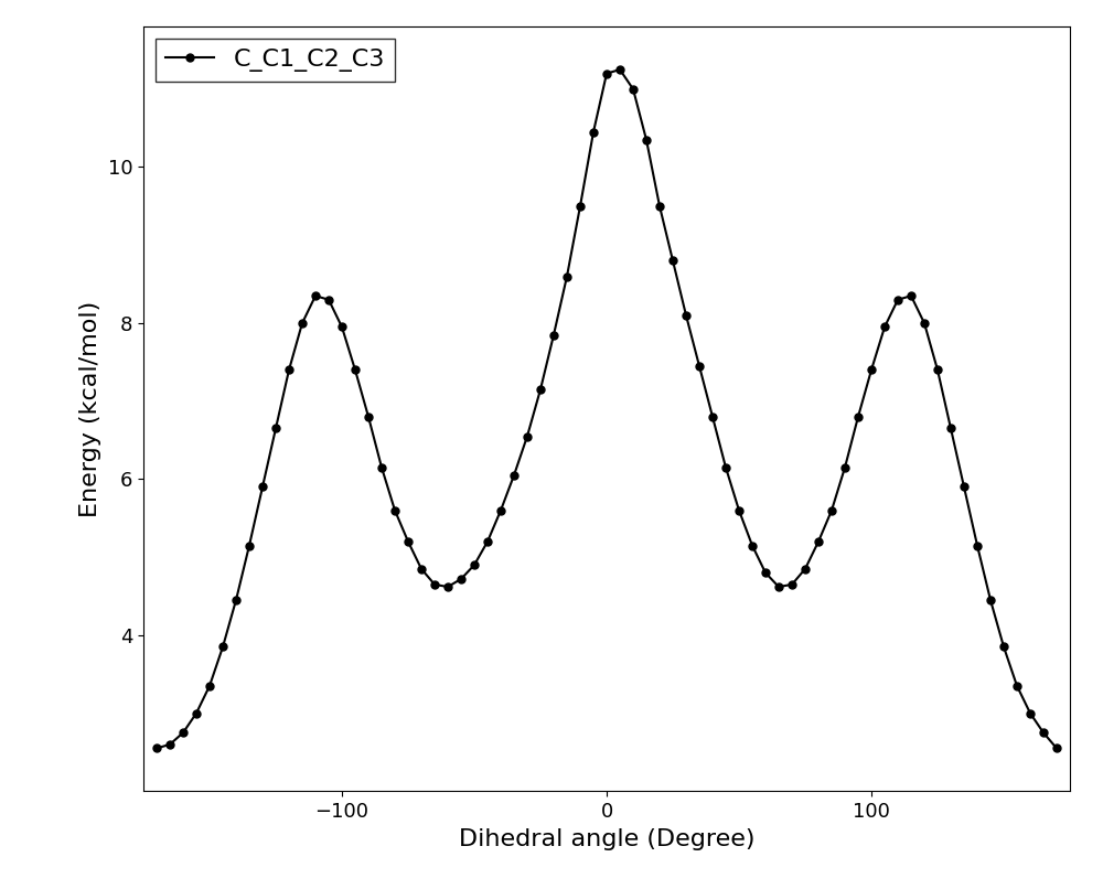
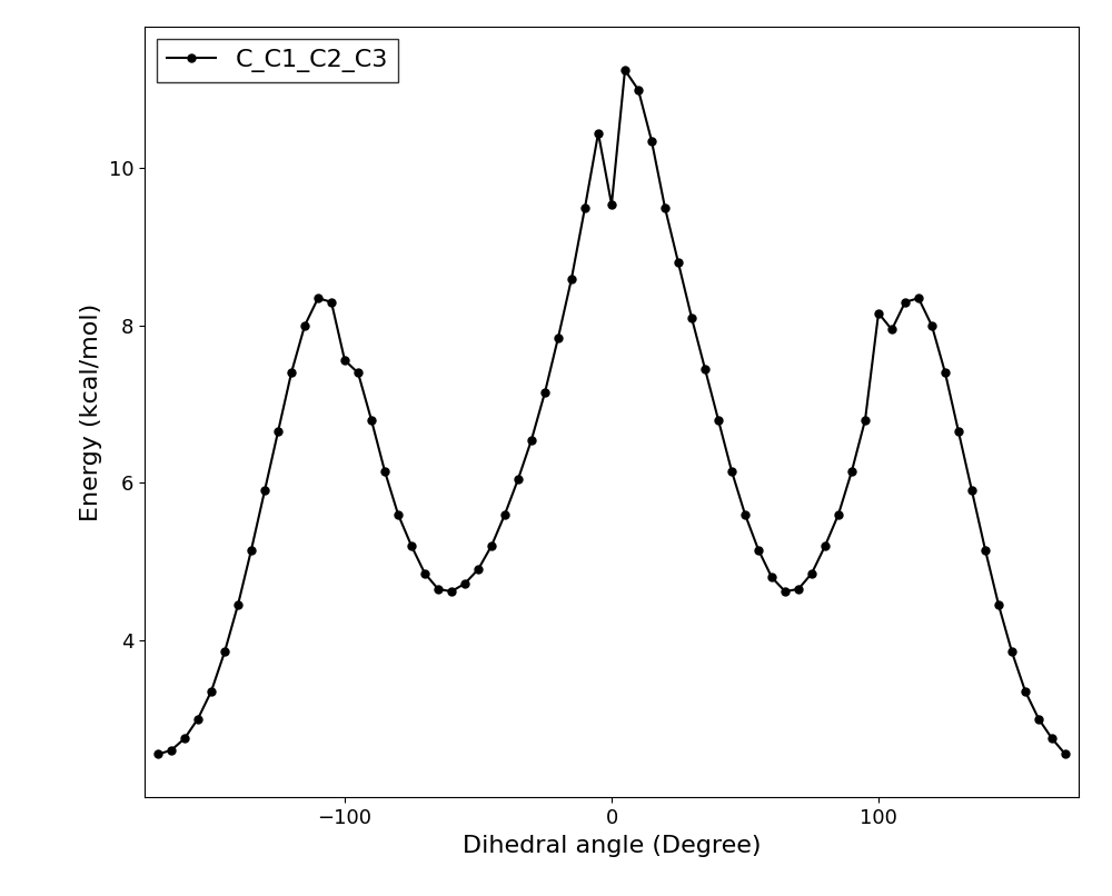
−100: 7.95 -> 7.56
0: 11.20 -> 9.54
100: 7.40 -> 8.16
